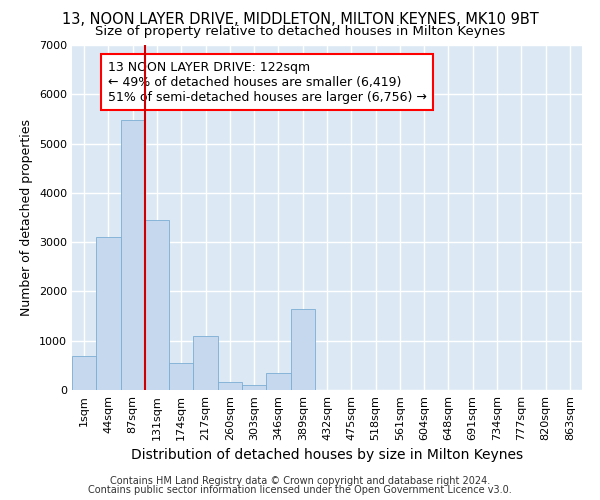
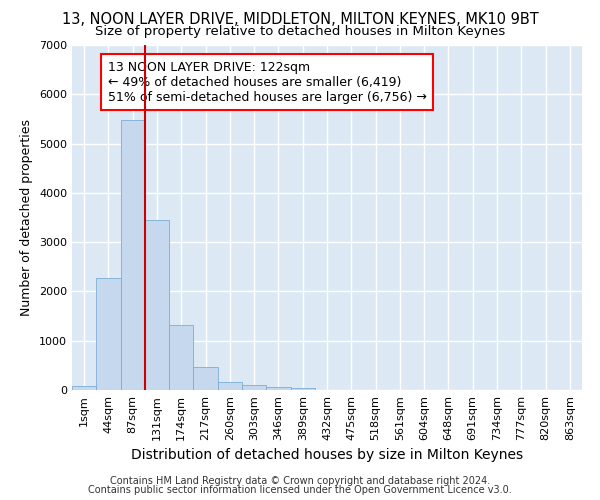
1sqm: 700 -> 80
44sqm: 3100 -> 2280
174sqm: 550 -> 1310
217sqm: 1100 -> 480
346sqm: 350 -> 60
389sqm: 1650 -> 40
